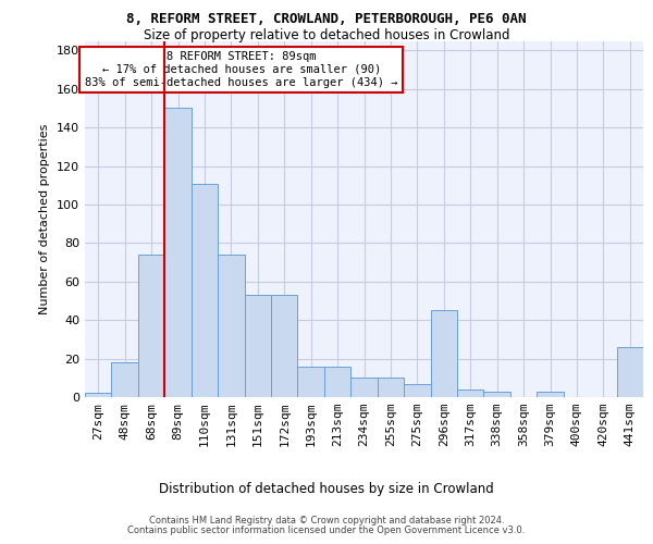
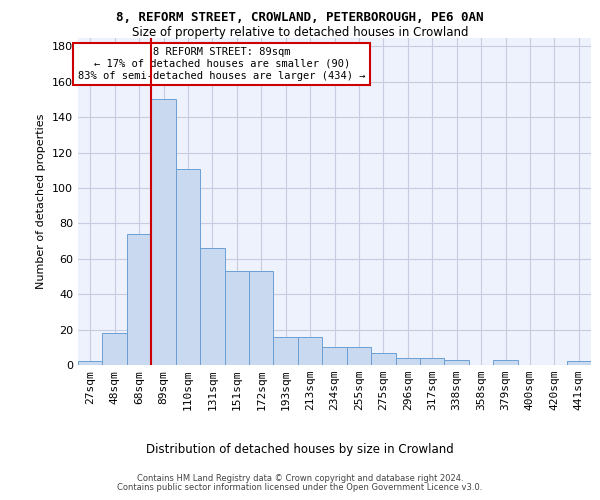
131sqm: 74 -> 66
296sqm: 45 -> 4
441sqm: 26 -> 2
